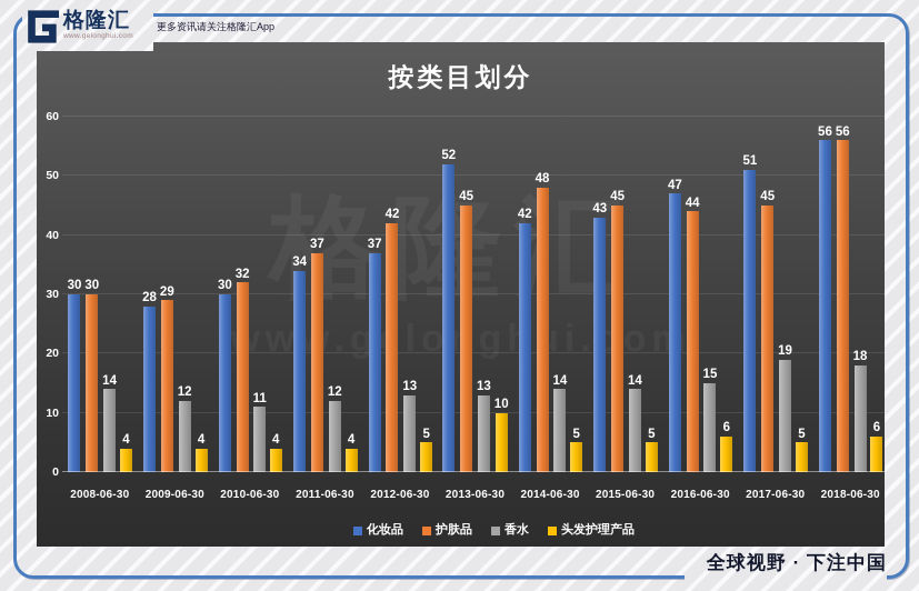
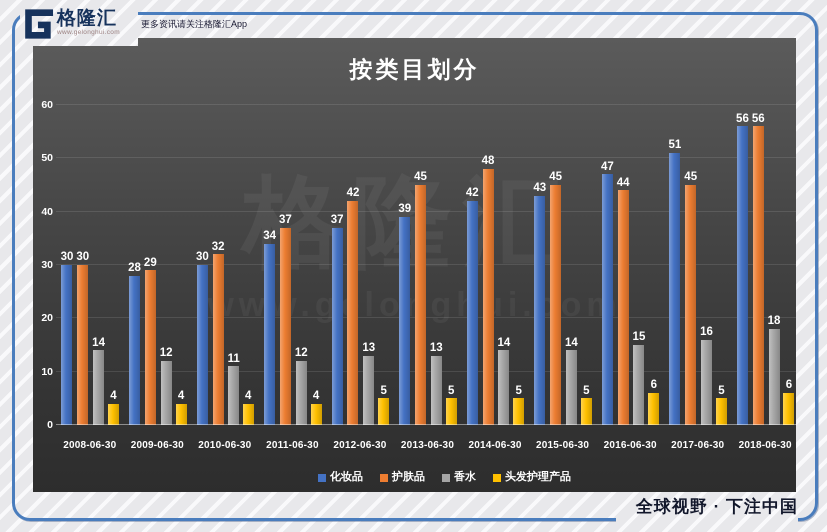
化妆品/2013-06-30: 52 -> 39
头发护理产品/2013-06-30: 10 -> 5
香水/2017-06-30: 19 -> 16
